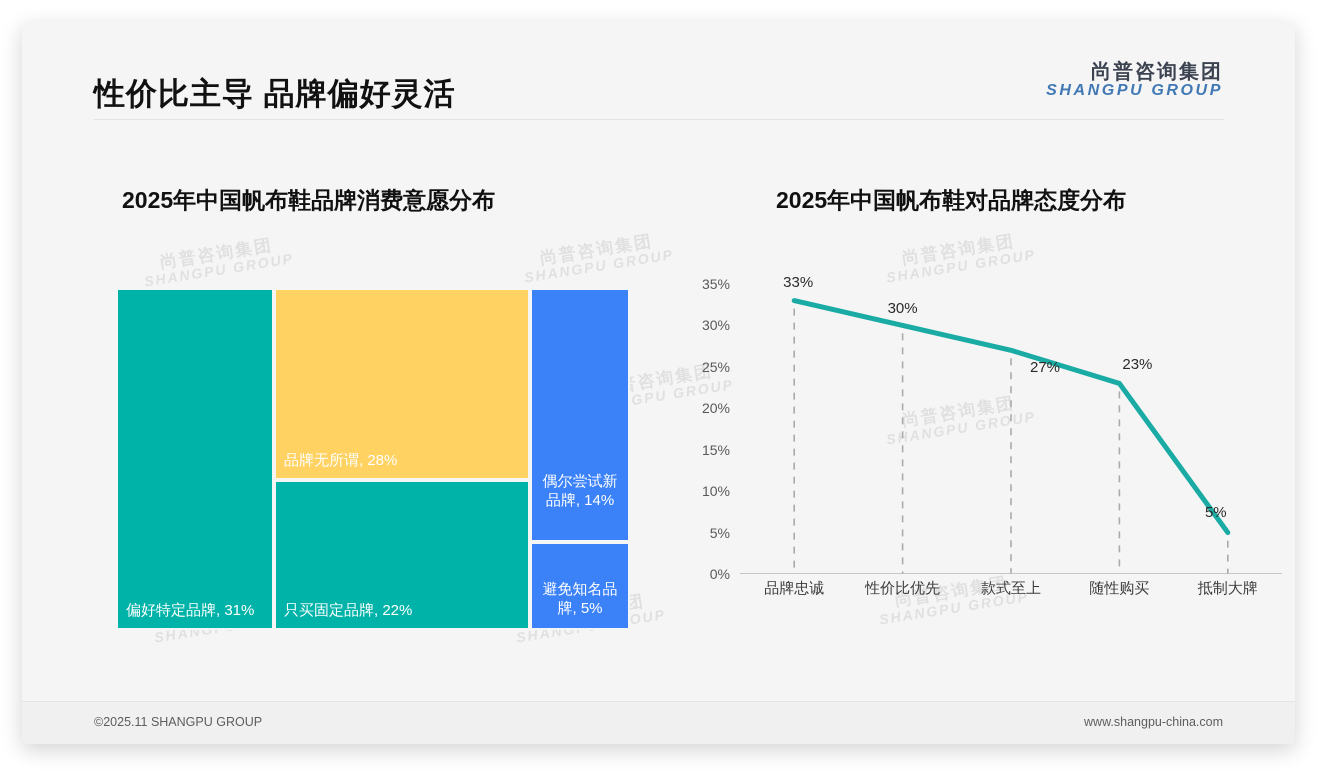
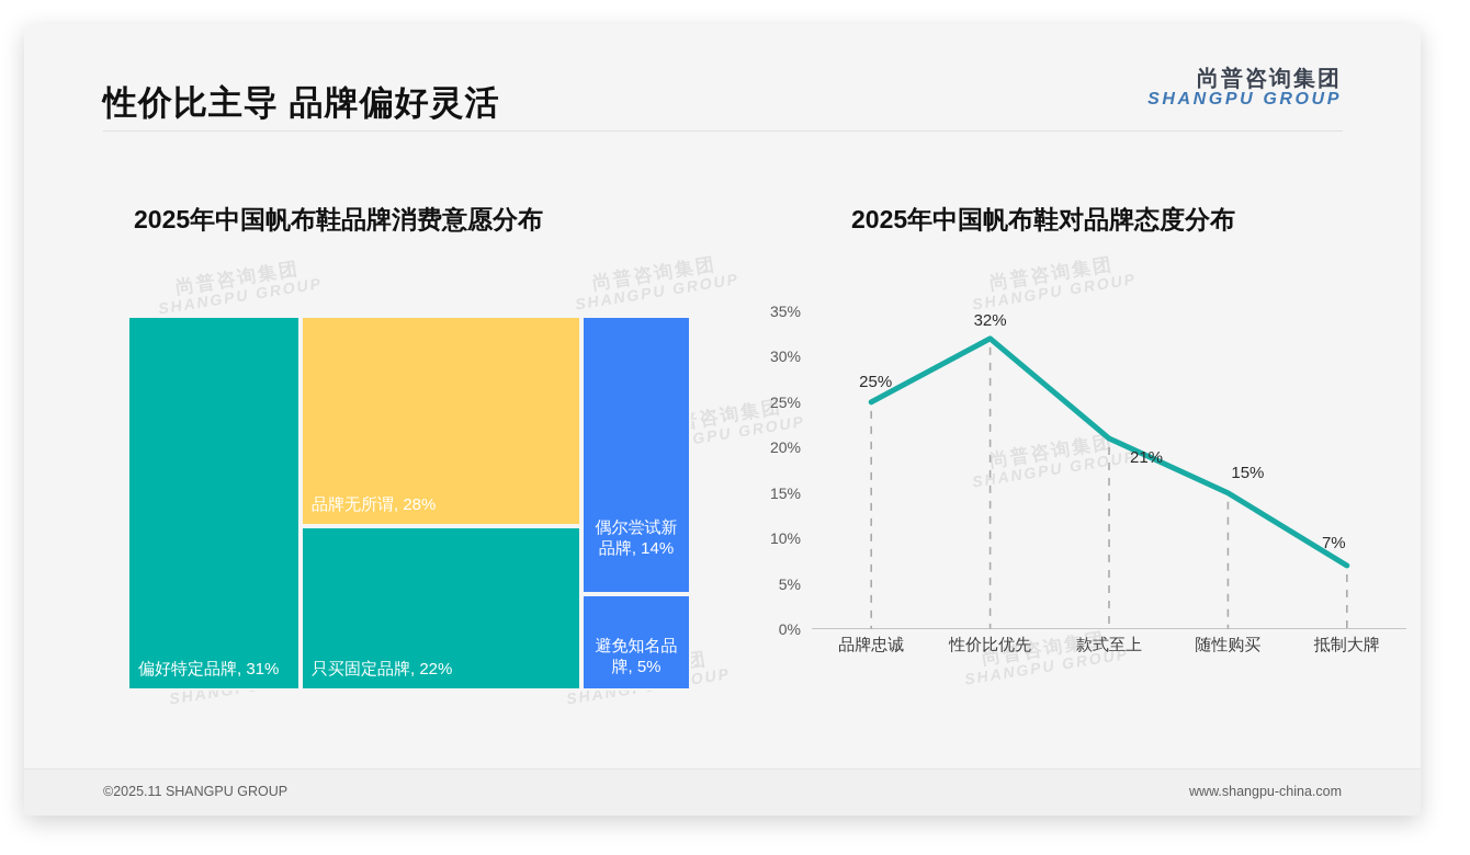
2025年中国帆布鞋对品牌态度分布/品牌忠诚: 33% -> 25%
2025年中国帆布鞋对品牌态度分布/性价比优先: 30% -> 32%
2025年中国帆布鞋对品牌态度分布/款式至上: 27% -> 21%
2025年中国帆布鞋对品牌态度分布/随性购买: 23% -> 15%
2025年中国帆布鞋对品牌态度分布/抵制大牌: 5% -> 7%
